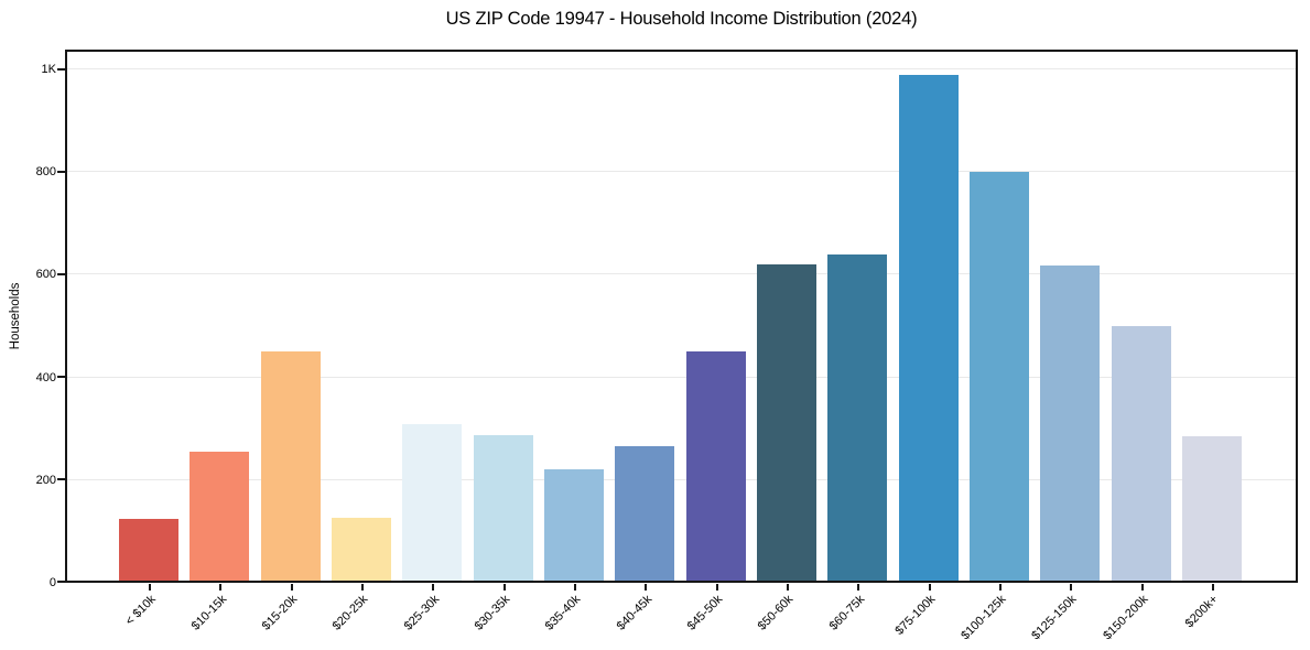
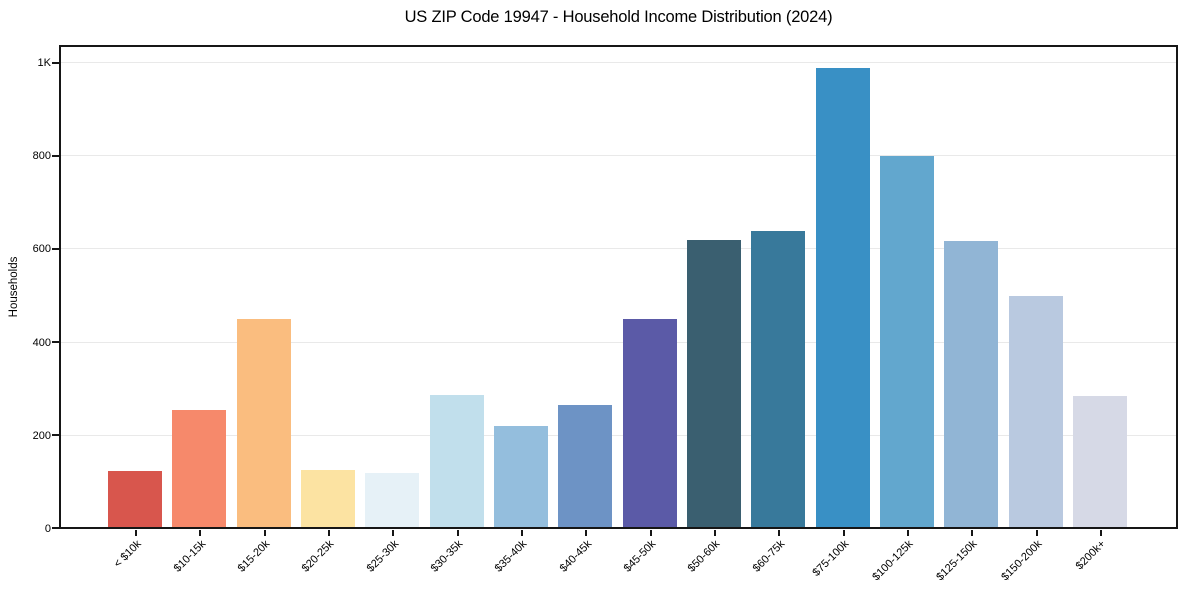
$25-30k: 310 -> 120
